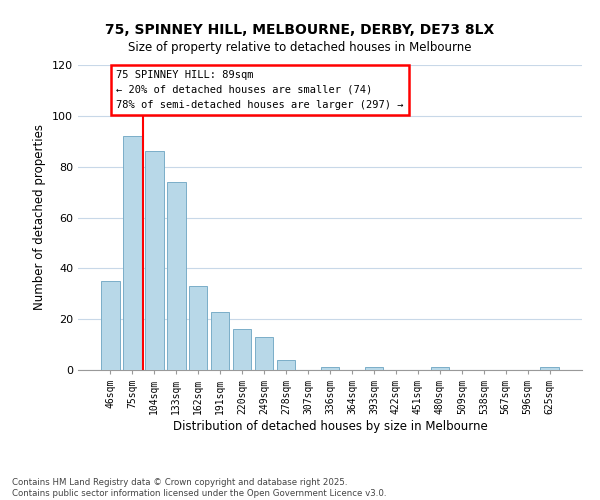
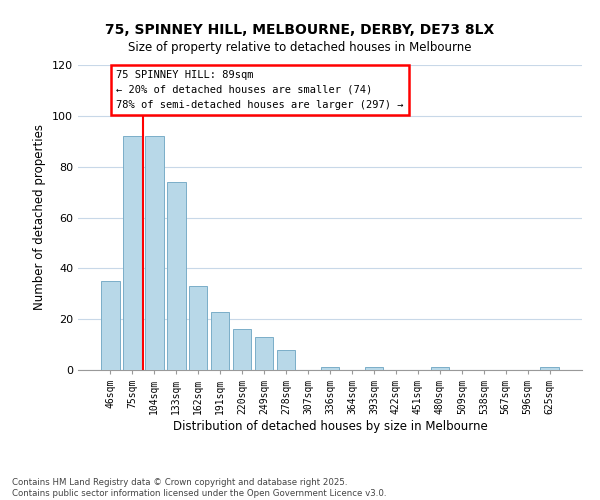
104sqm: 86 -> 92
278sqm: 4 -> 8
